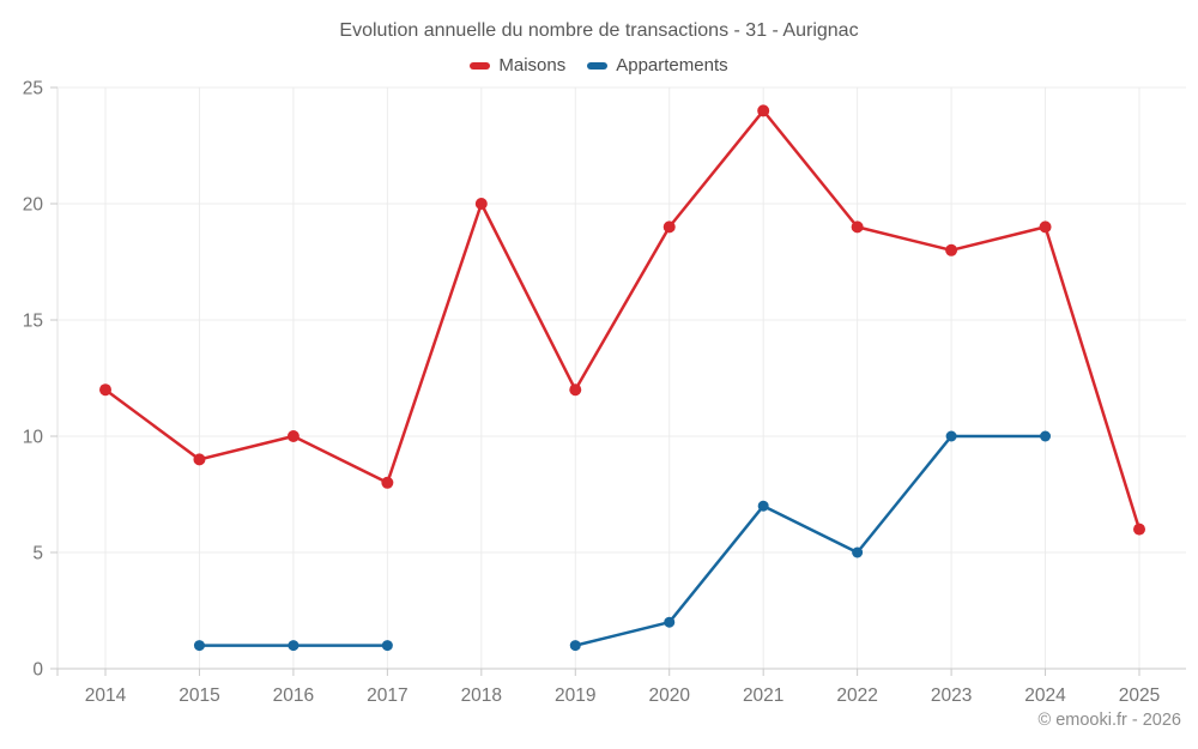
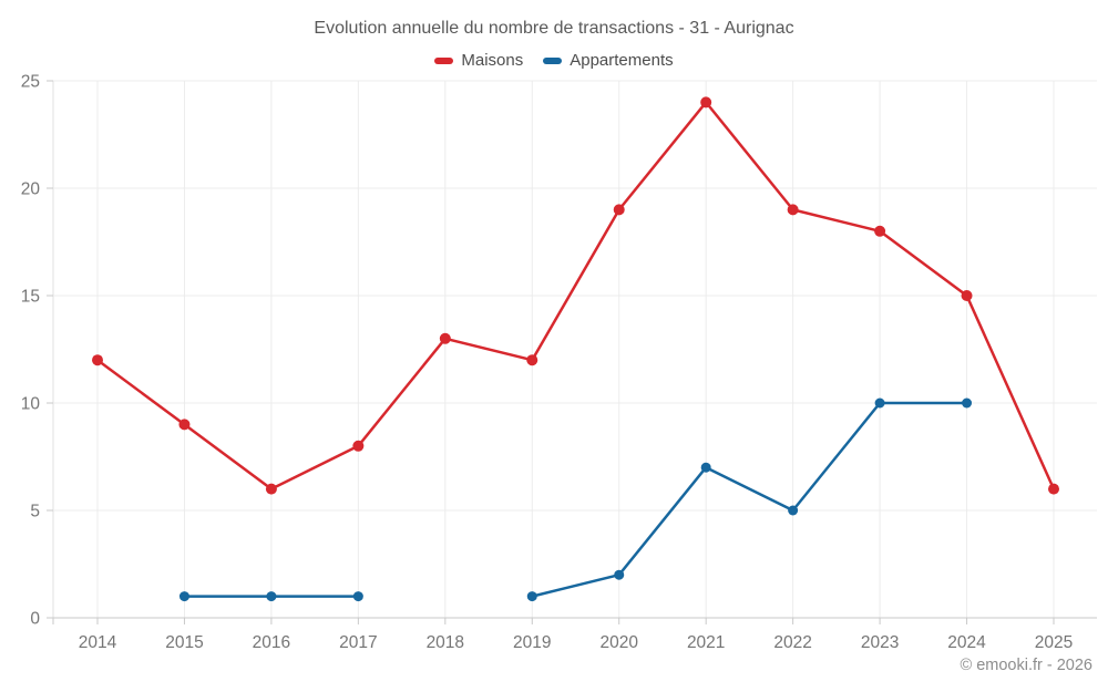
Maisons/2016: 10 -> 6
Maisons/2018: 20 -> 13
Maisons/2024: 19 -> 15
